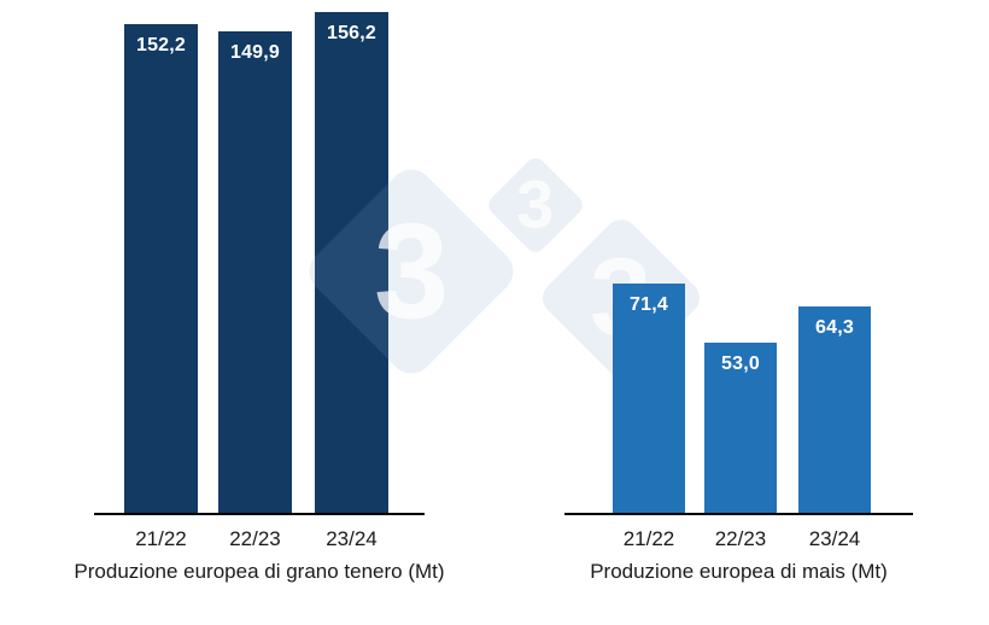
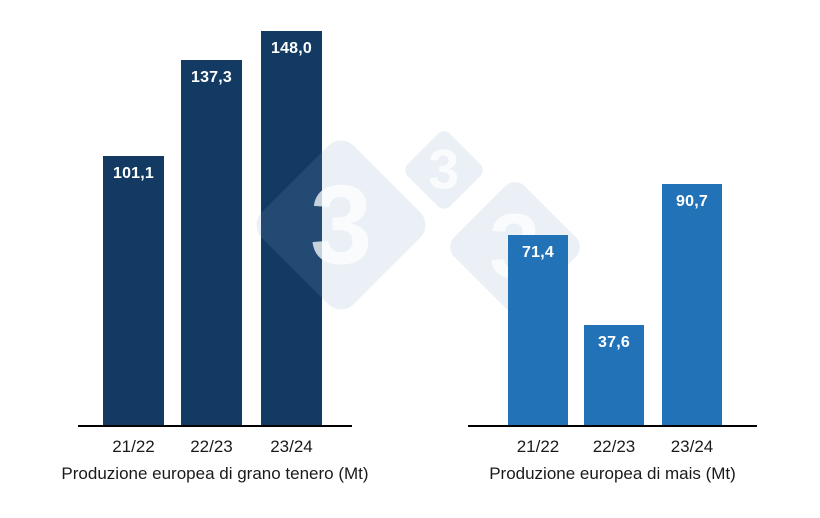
Produzione europea di grano tenero (Mt)/21/22: 152,2 -> 101,1
Produzione europea di grano tenero (Mt)/22/23: 149,9 -> 137,3
Produzione europea di grano tenero (Mt)/23/24: 156,2 -> 148,0
Produzione europea di mais (Mt)/22/23: 53,0 -> 37,6
Produzione europea di mais (Mt)/23/24: 64,3 -> 90,7
